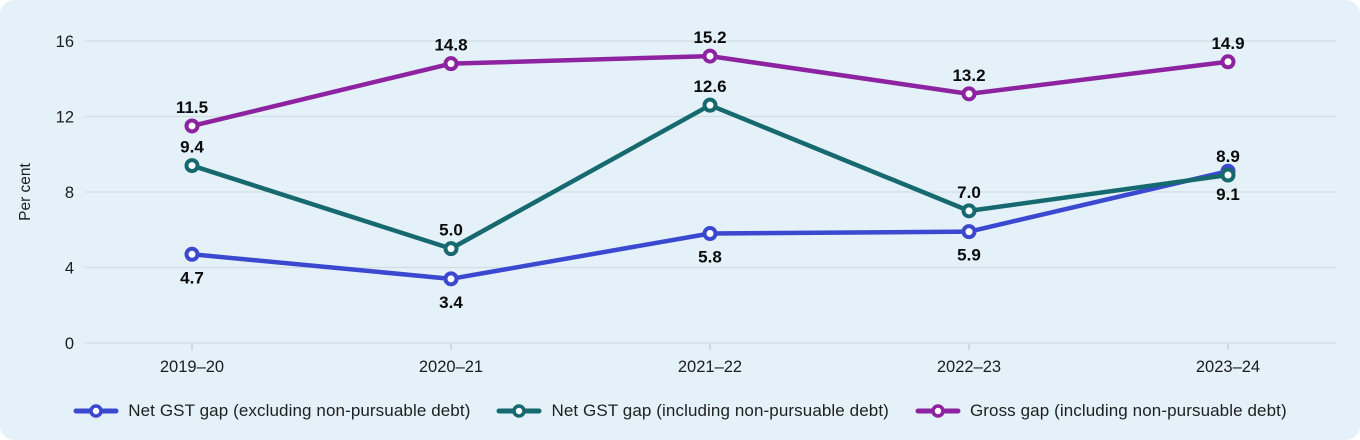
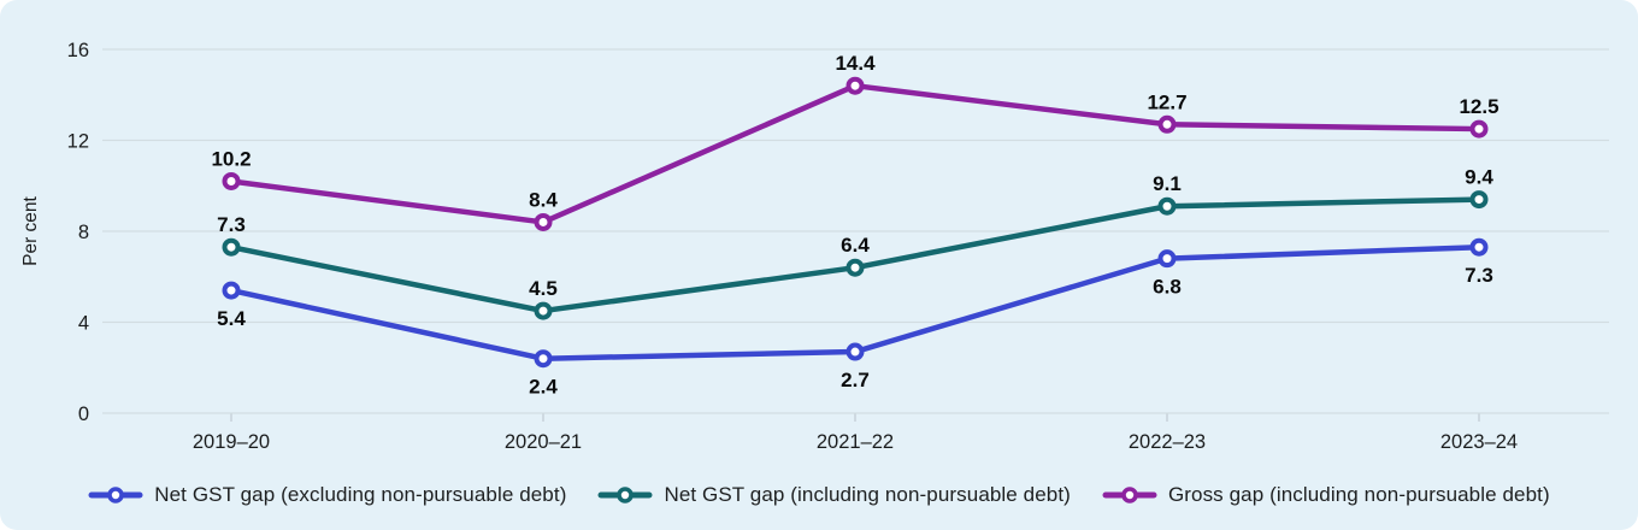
Net GST gap (excluding non-pursuable debt)/2019–20: 4.7 -> 5.4
Net GST gap (including non-pursuable debt)/2019–20: 9.4 -> 7.3
Gross gap (including non-pursuable debt)/2019–20: 11.5 -> 10.2
Net GST gap (excluding non-pursuable debt)/2020–21: 3.4 -> 2.4
Net GST gap (including non-pursuable debt)/2020–21: 5.0 -> 4.5
Gross gap (including non-pursuable debt)/2020–21: 14.8 -> 8.4
Net GST gap (excluding non-pursuable debt)/2021–22: 5.8 -> 2.7
Net GST gap (including non-pursuable debt)/2021–22: 12.6 -> 6.4
Gross gap (including non-pursuable debt)/2021–22: 15.2 -> 14.4
Net GST gap (excluding non-pursuable debt)/2022–23: 5.9 -> 6.8
Net GST gap (including non-pursuable debt)/2022–23: 7.0 -> 9.1
Gross gap (including non-pursuable debt)/2022–23: 13.2 -> 12.7
Net GST gap (excluding non-pursuable debt)/2023–24: 9.1 -> 7.3
Net GST gap (including non-pursuable debt)/2023–24: 8.9 -> 9.4
Gross gap (including non-pursuable debt)/2023–24: 14.9 -> 12.5
